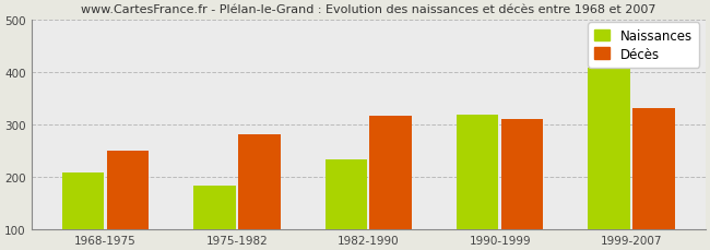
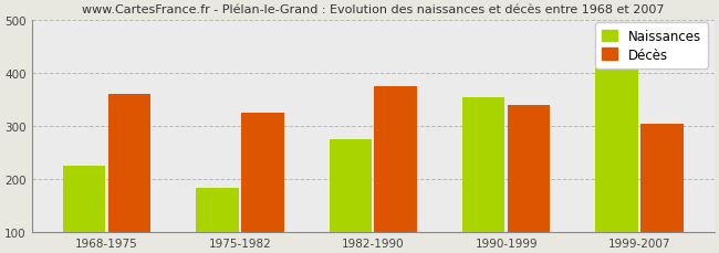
Naissances/1968-1975: 208 -> 225
Décès/1968-1975: 251 -> 360
Décès/1975-1982: 282 -> 325
Naissances/1982-1990: 233 -> 275
Décès/1982-1990: 316 -> 375
Naissances/1990-1999: 318 -> 355
Décès/1990-1999: 311 -> 340
Décès/1999-2007: 331 -> 305
